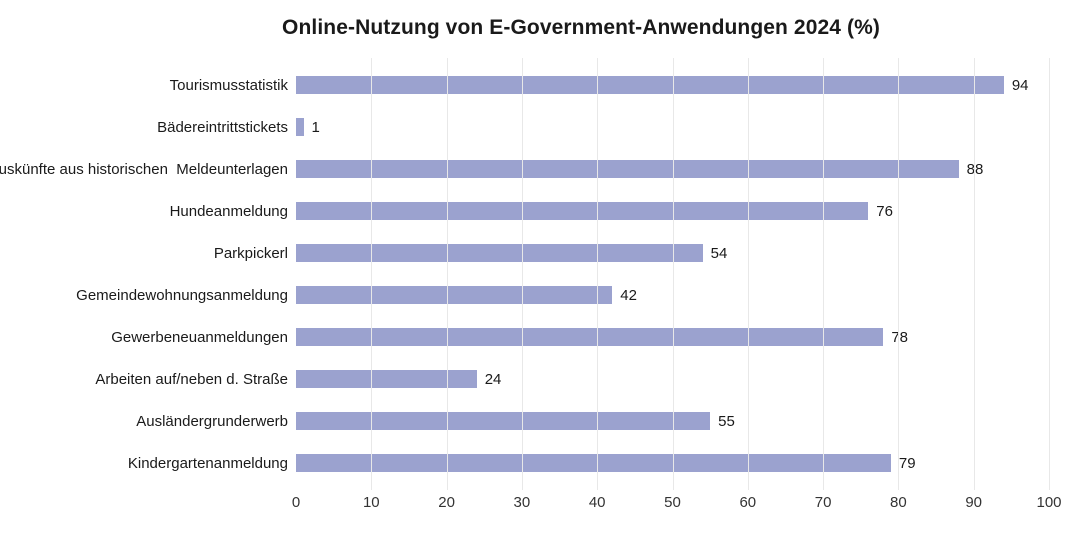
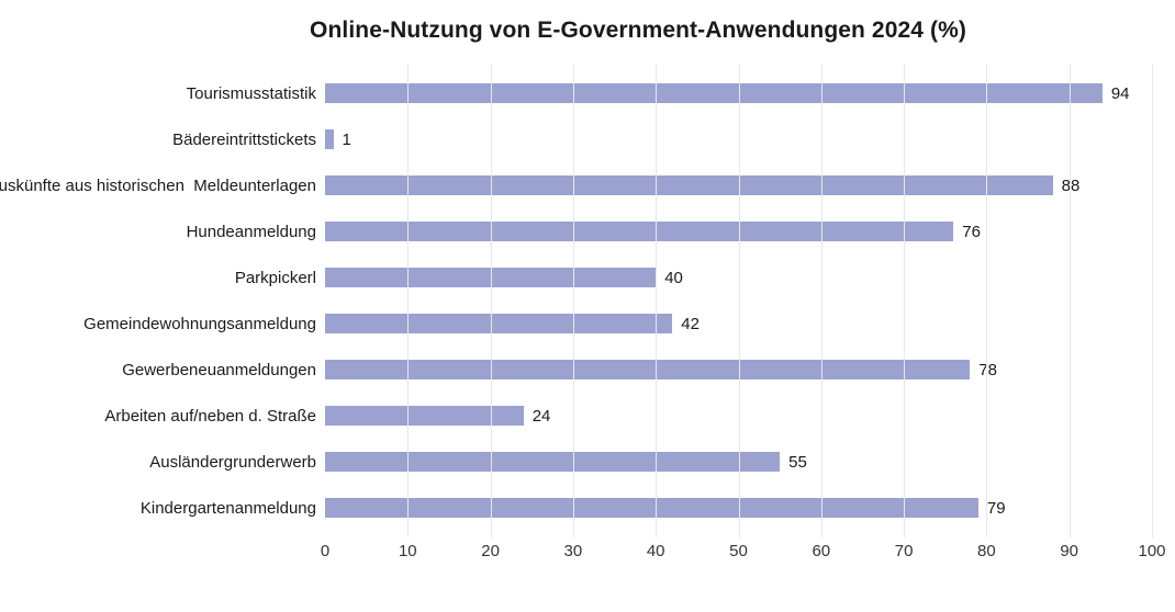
Parkpickerl: 54 -> 40
